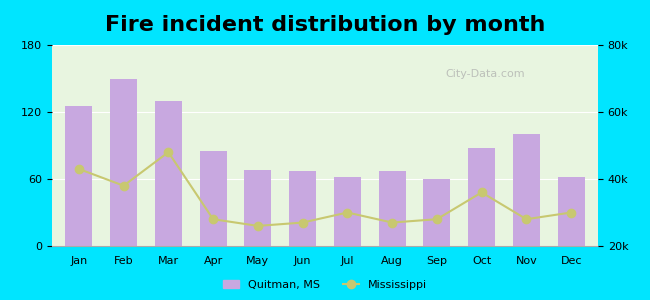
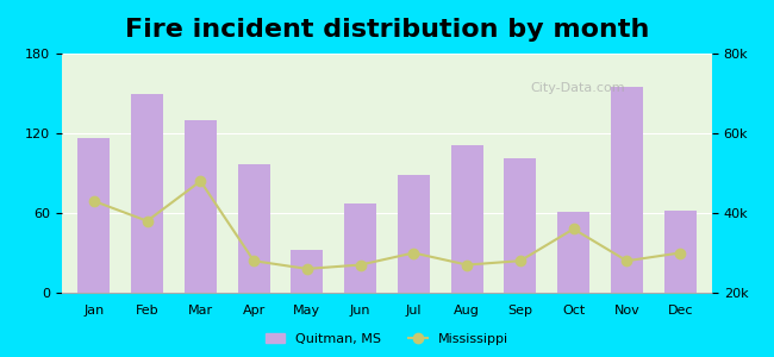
Quitman, MS/Jan: 125 -> 116
Quitman, MS/Apr: 85 -> 97
Quitman, MS/May: 68 -> 32
Quitman, MS/Jul: 62 -> 89
Quitman, MS/Aug: 67 -> 111
Quitman, MS/Sep: 60 -> 101
Quitman, MS/Oct: 88 -> 61
Quitman, MS/Nov: 100 -> 155
